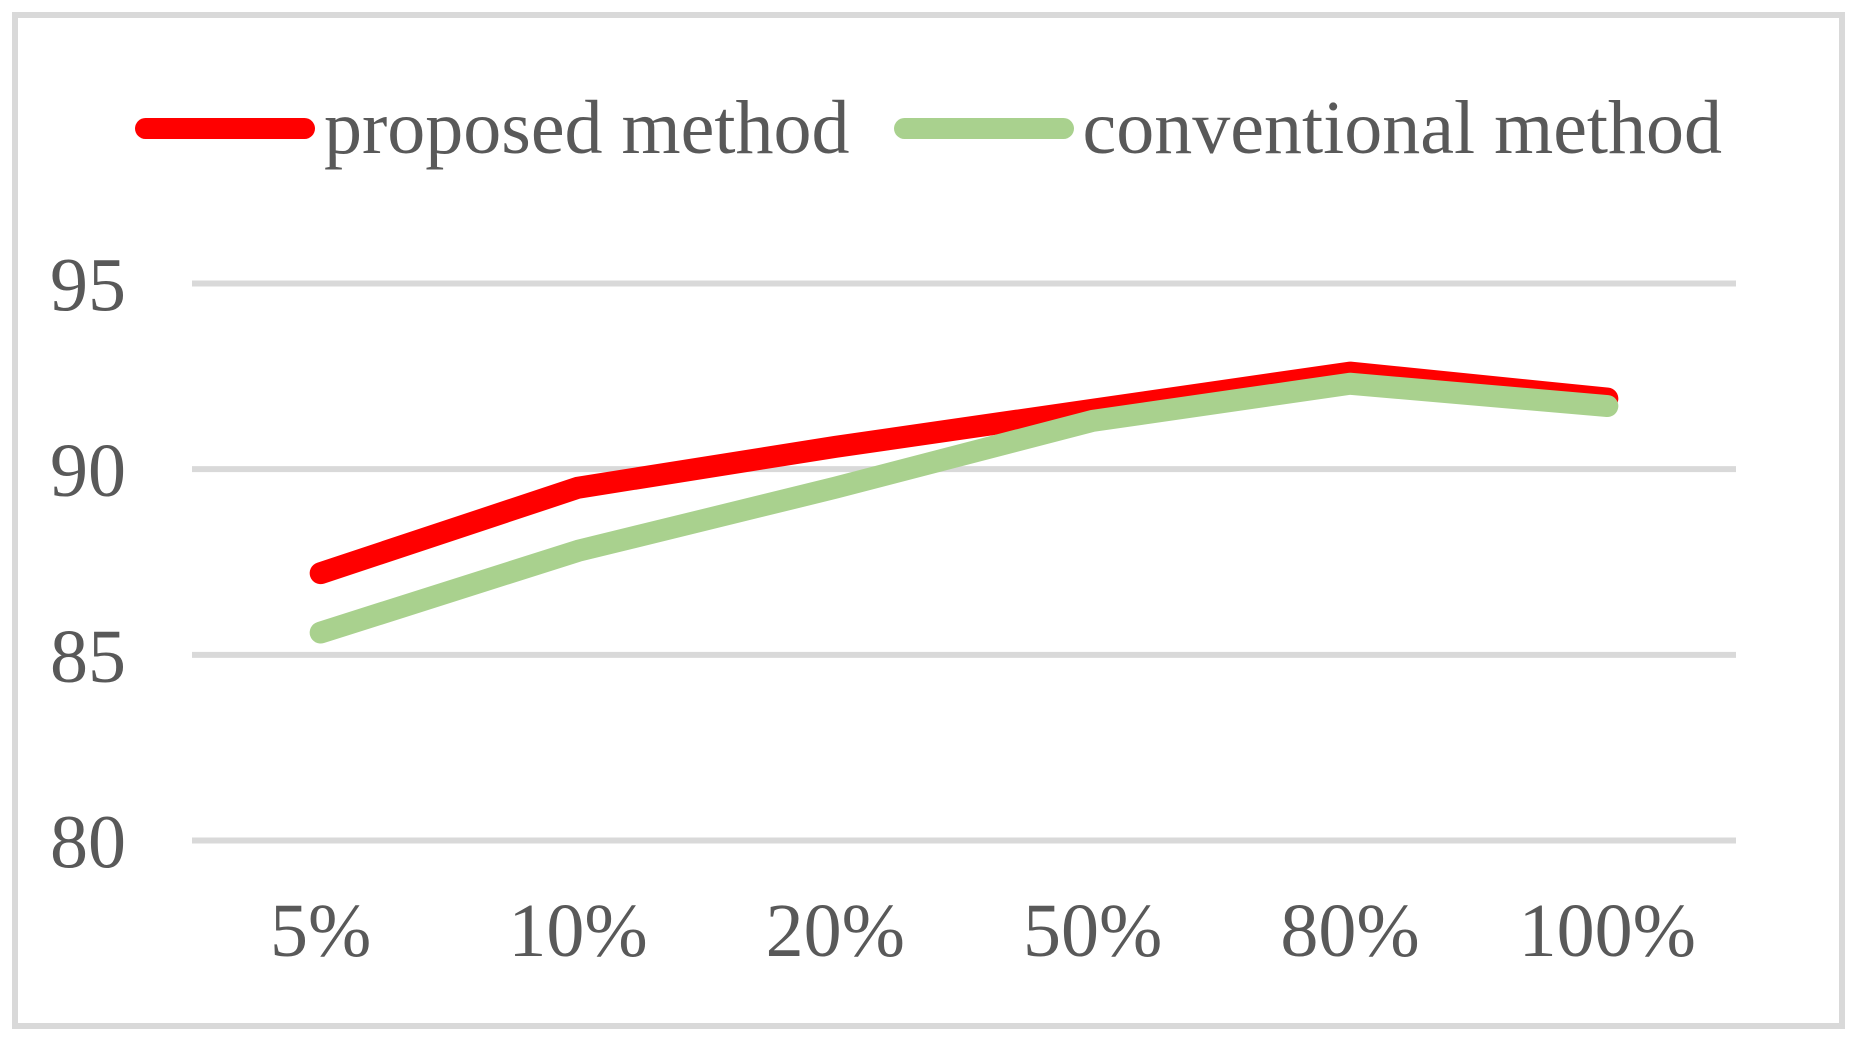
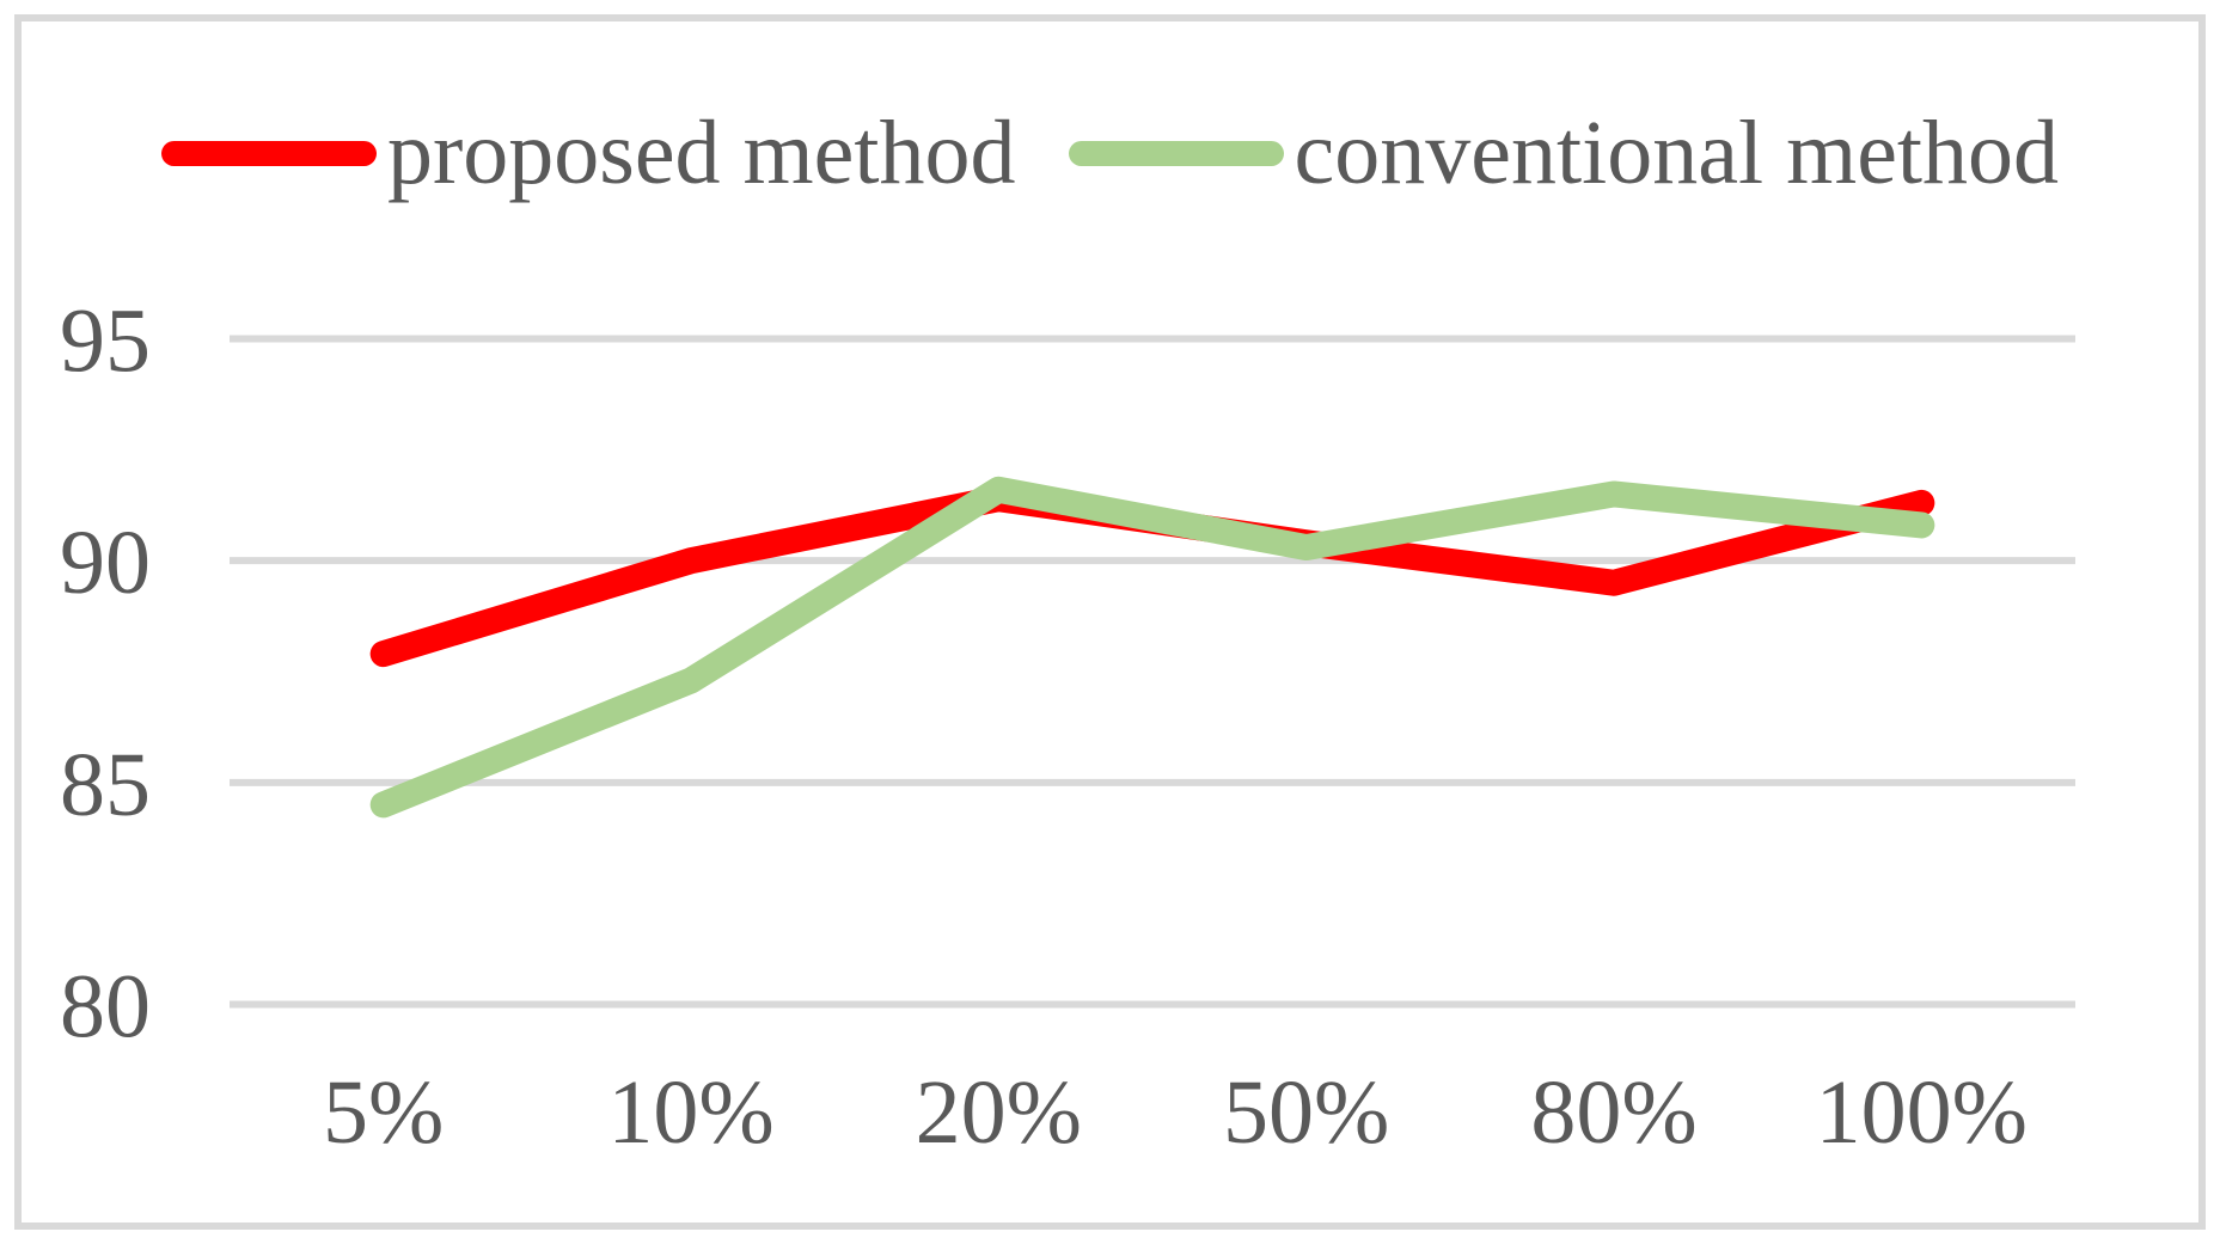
proposed method/5%: 87.2 -> 87.9
conventional method/5%: 85.6 -> 84.5
proposed method/10%: 89.5 -> 90.0
conventional method/10%: 87.8 -> 87.3
proposed method/20%: 90.6 -> 91.4
conventional method/20%: 89.5 -> 91.6
proposed method/50%: 91.6 -> 90.4
conventional method/50%: 91.3 -> 90.3
proposed method/80%: 92.6 -> 89.5
conventional method/80%: 92.3 -> 91.5
proposed method/100%: 91.9 -> 91.3
conventional method/100%: 91.7 -> 90.8
